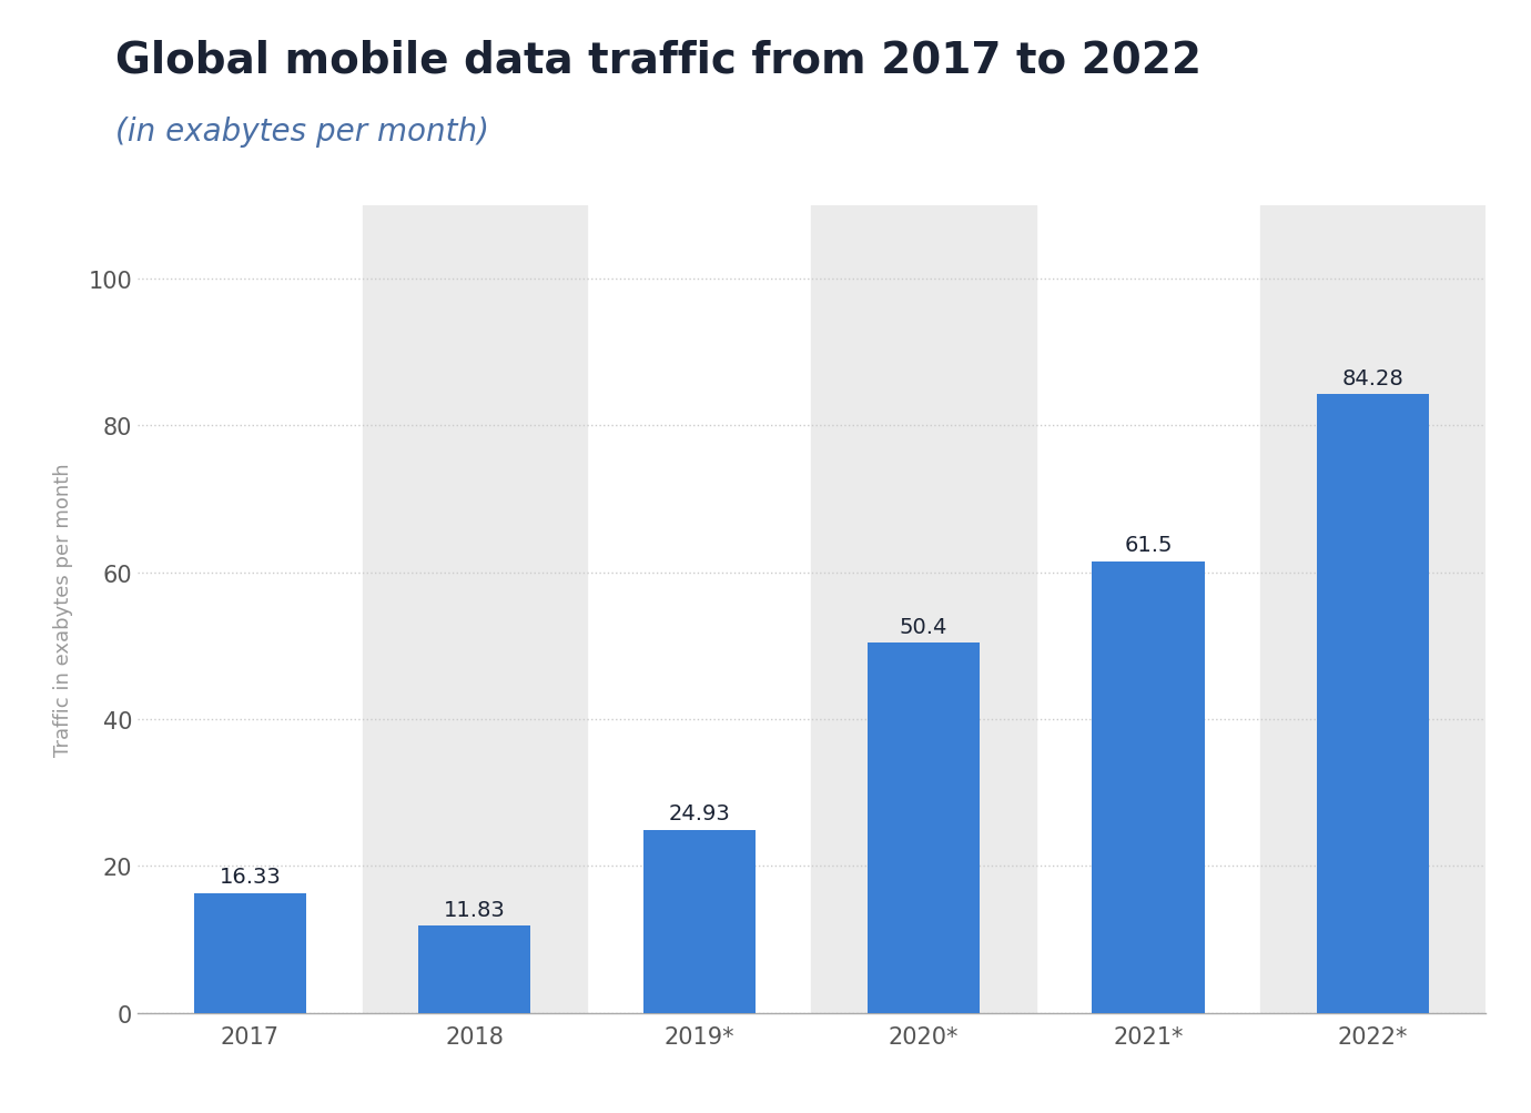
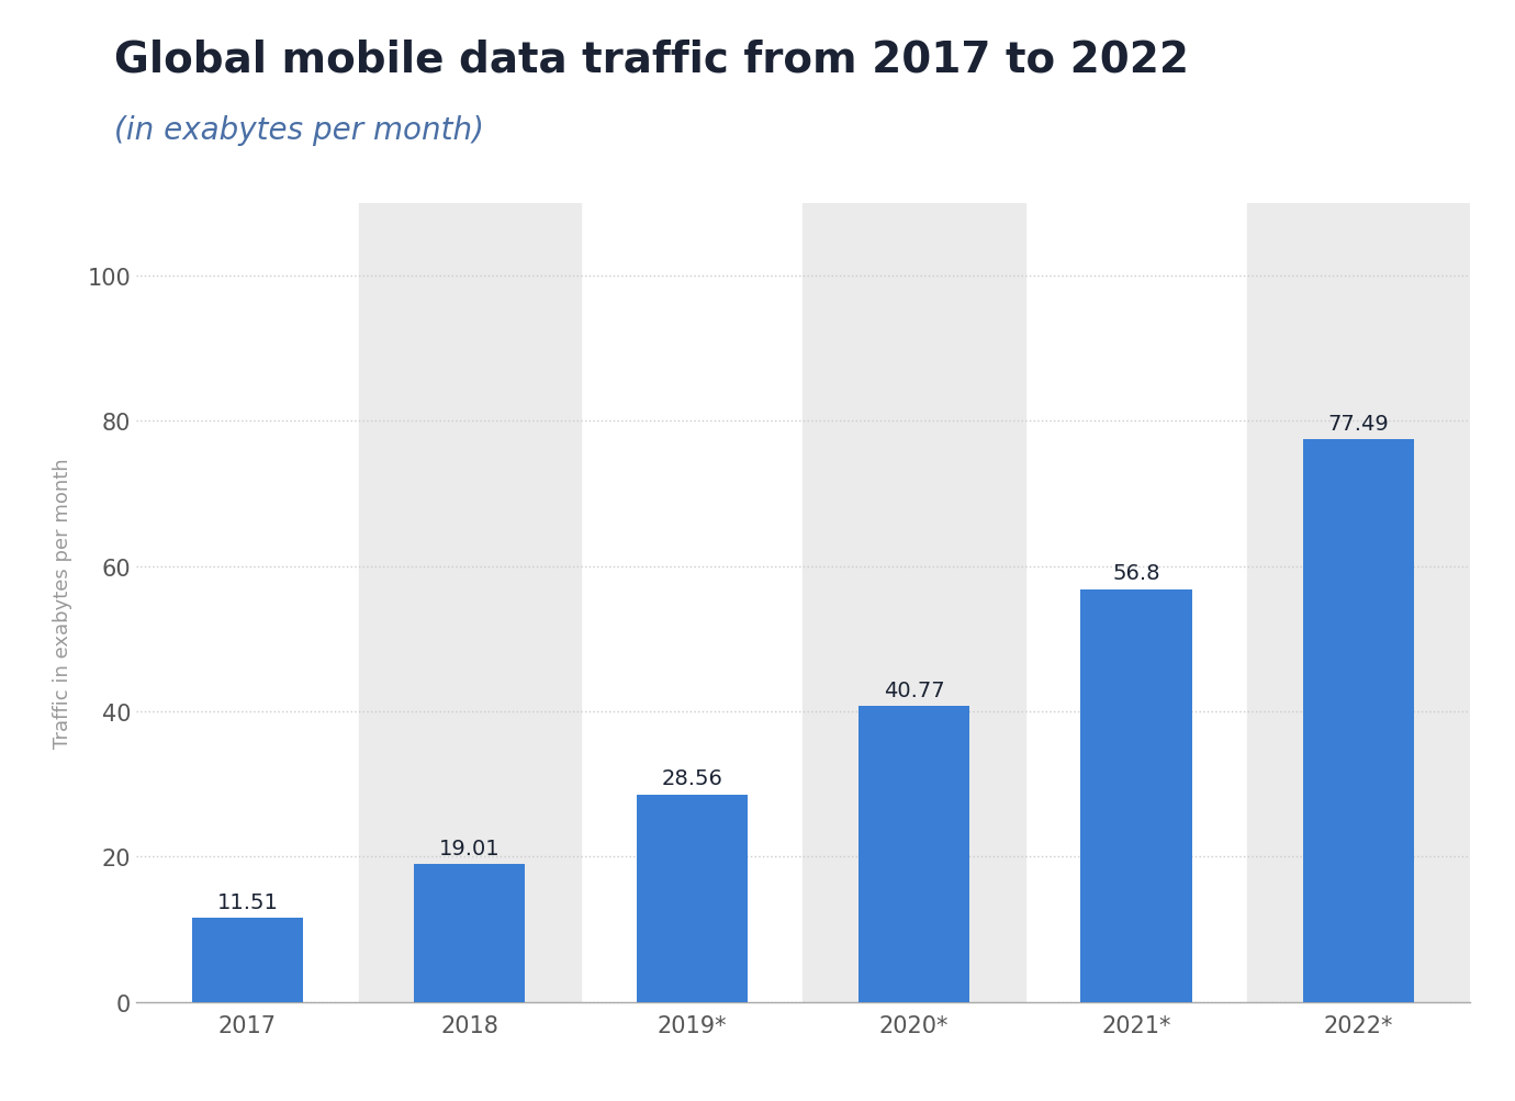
2017: 16.33 -> 11.51
2018: 11.83 -> 19.01
2019*: 24.93 -> 28.56
2020*: 50.4 -> 40.77
2021*: 61.5 -> 56.8
2022*: 84.28 -> 77.49
